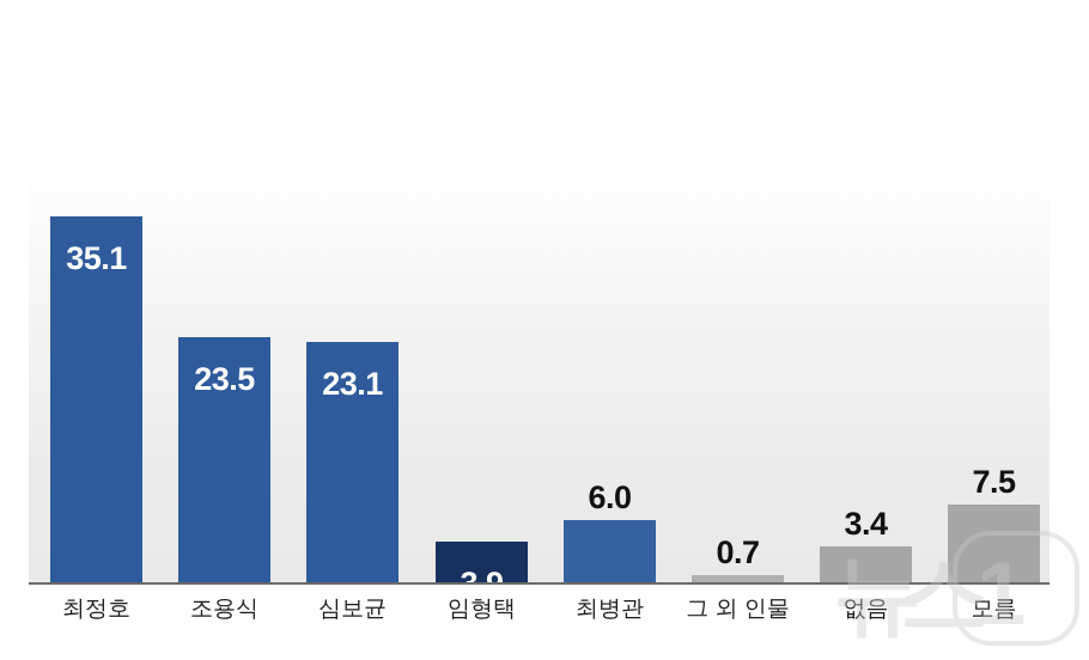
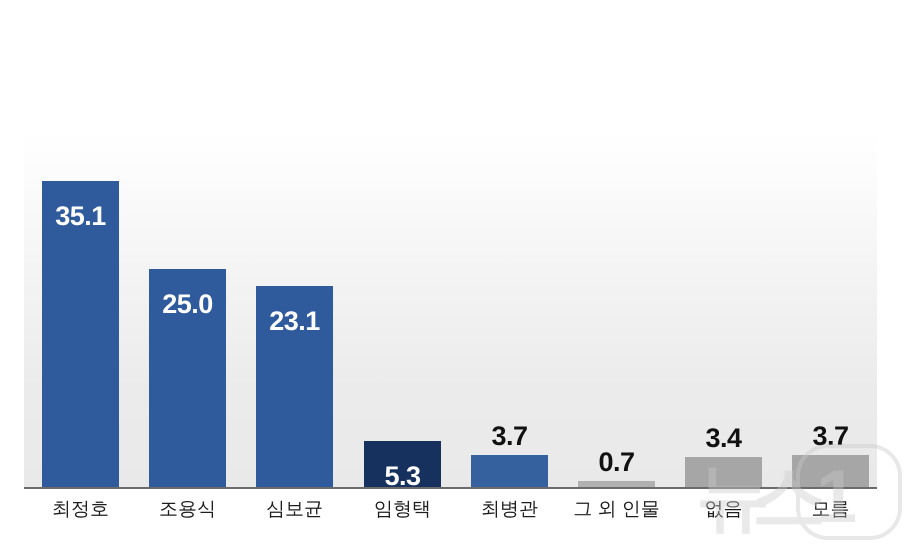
조용식: 23.5 -> 25.0
임형택: 3.9 -> 5.3
최병관: 6.0 -> 3.7
모름: 7.5 -> 3.7
